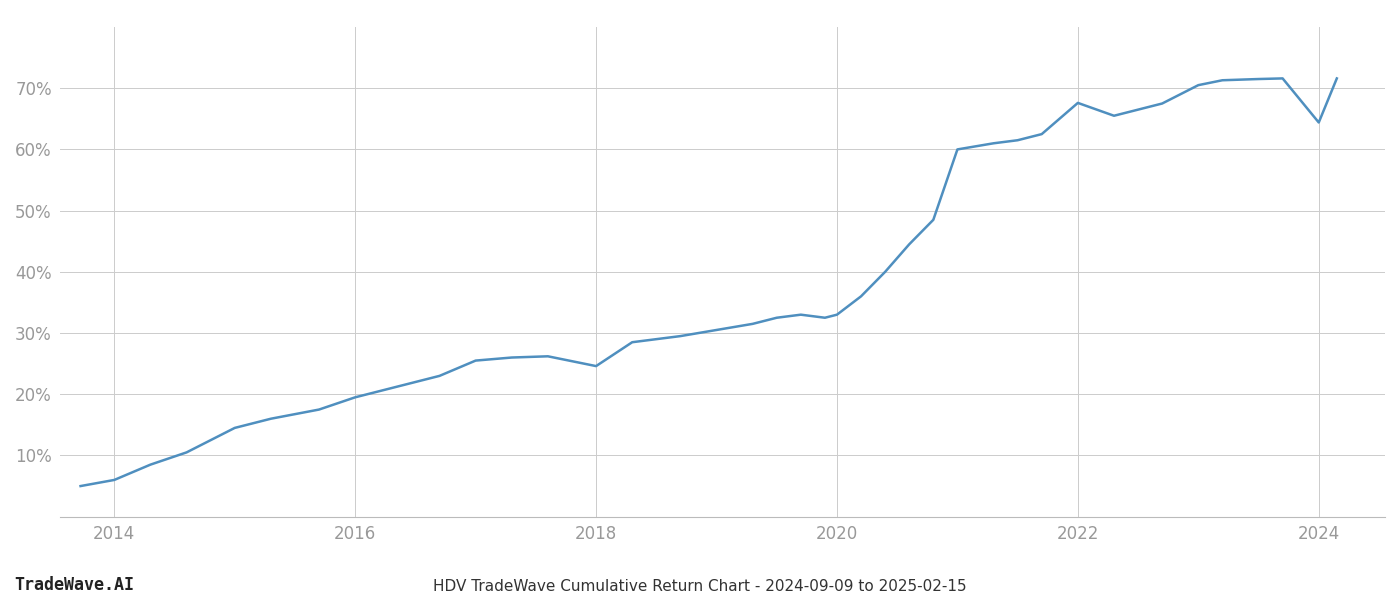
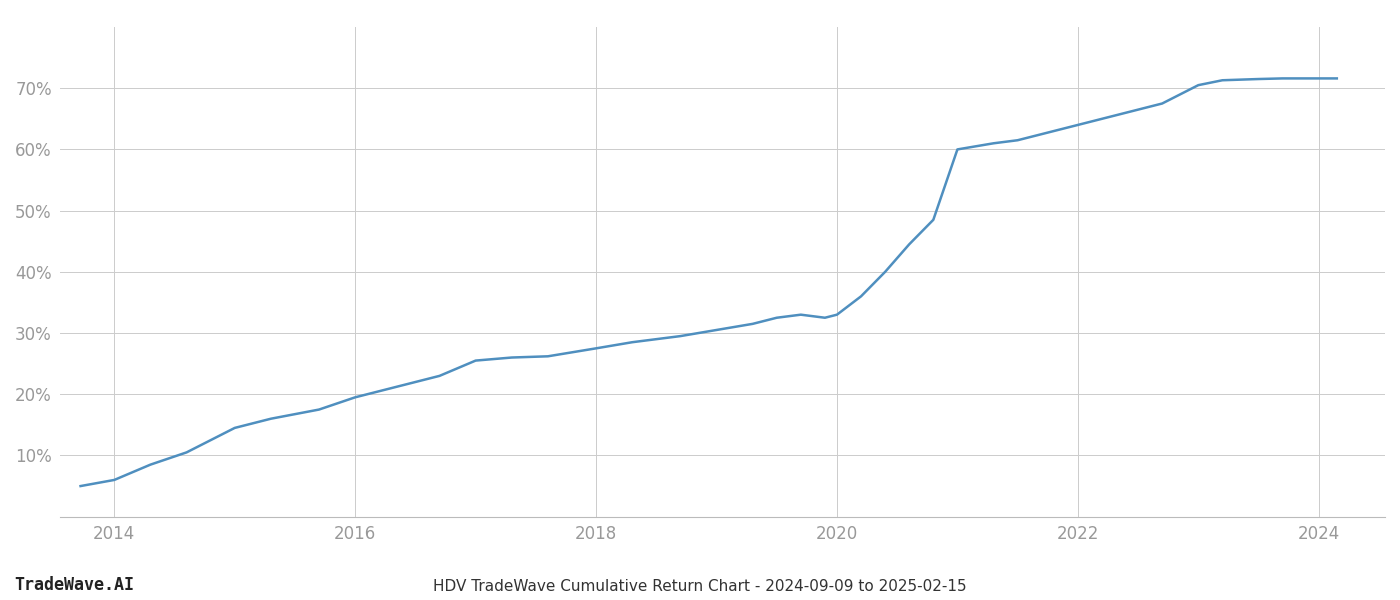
2018: 24.6% -> 27.5%
2022: 67.6% -> 64.0%
2024: 64.4% -> 71.6%
